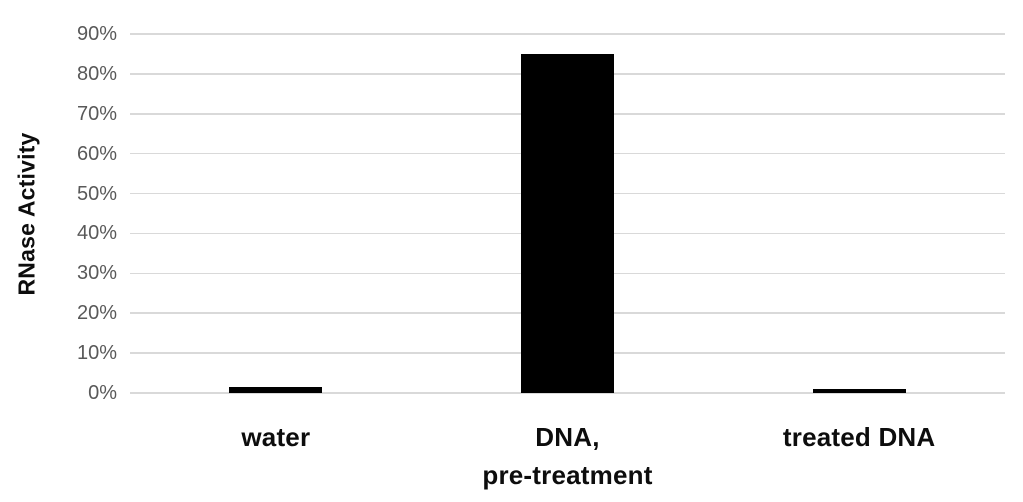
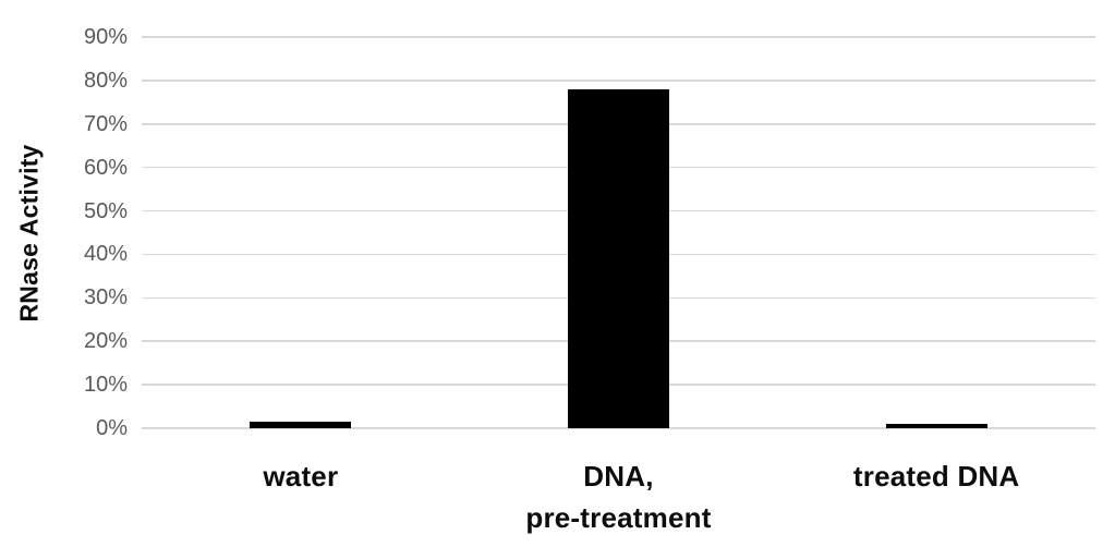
DNA, pre-treatment: 85% -> 78%
